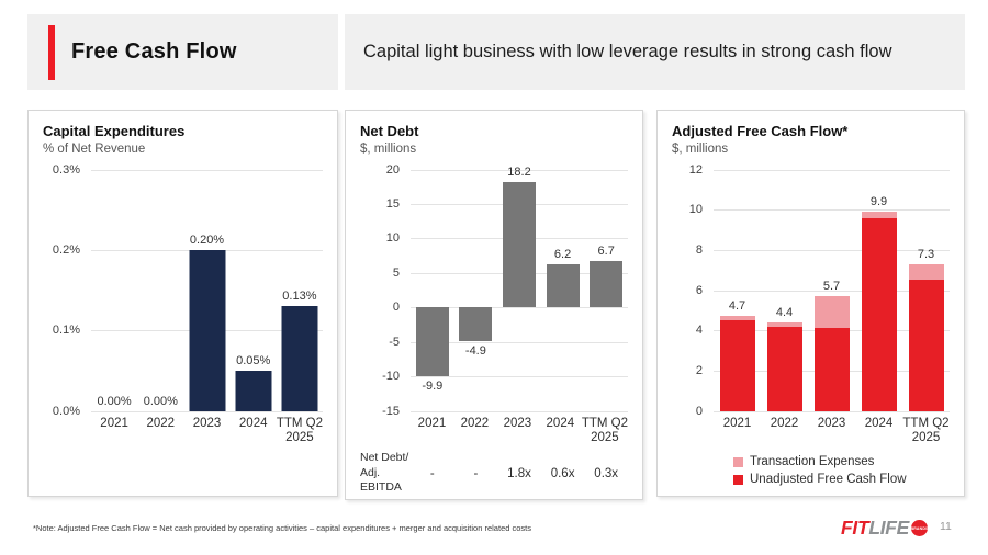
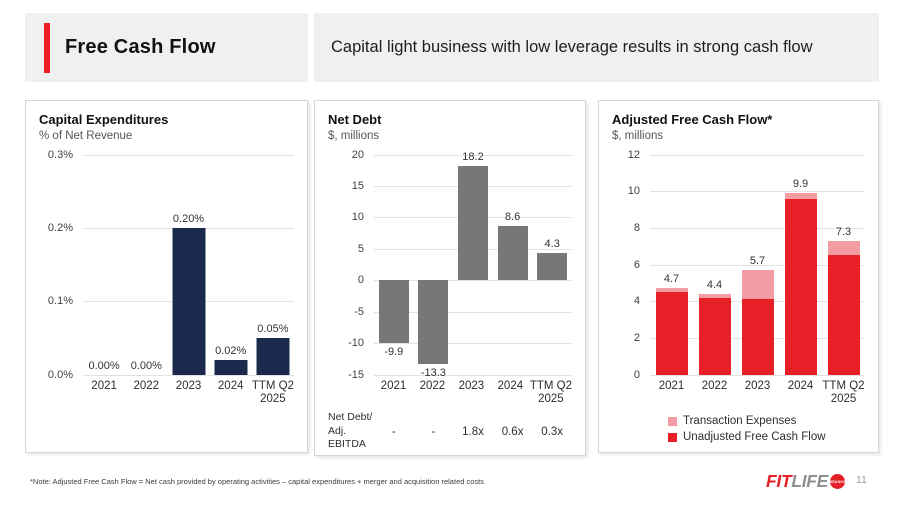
Capital Expenditures/2024: 0.05% -> 0.02%
Capital Expenditures/TTM Q2 2025: 0.13% -> 0.05%
Net Debt/2022: -4.9 -> -13.3
Net Debt/2024: 6.2 -> 8.6
Net Debt/TTM Q2 2025: 6.7 -> 4.3
